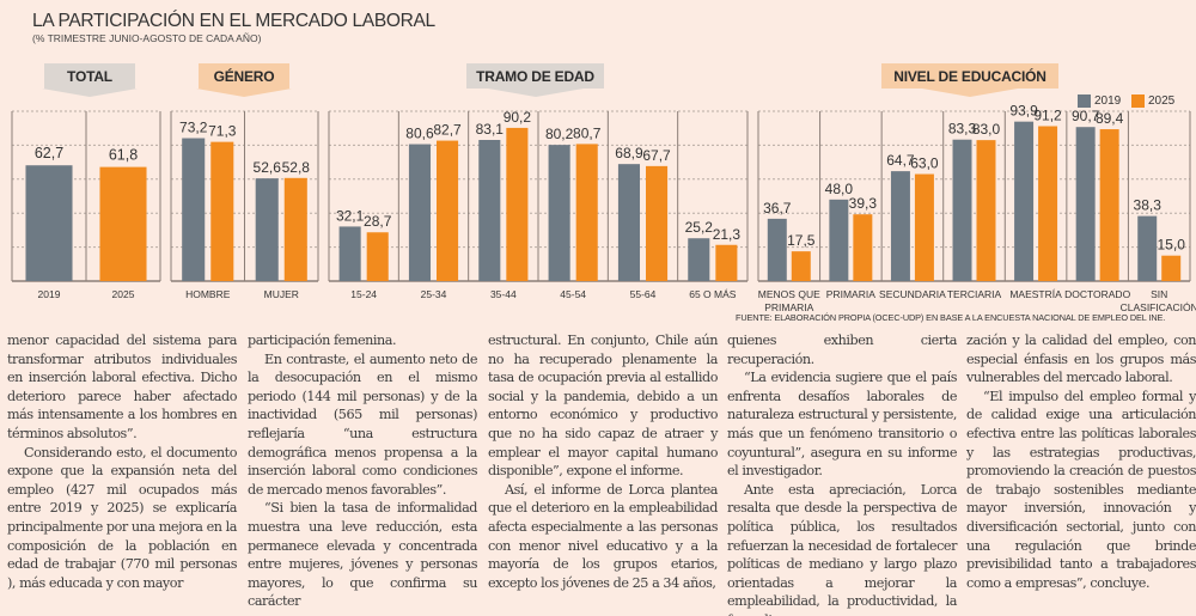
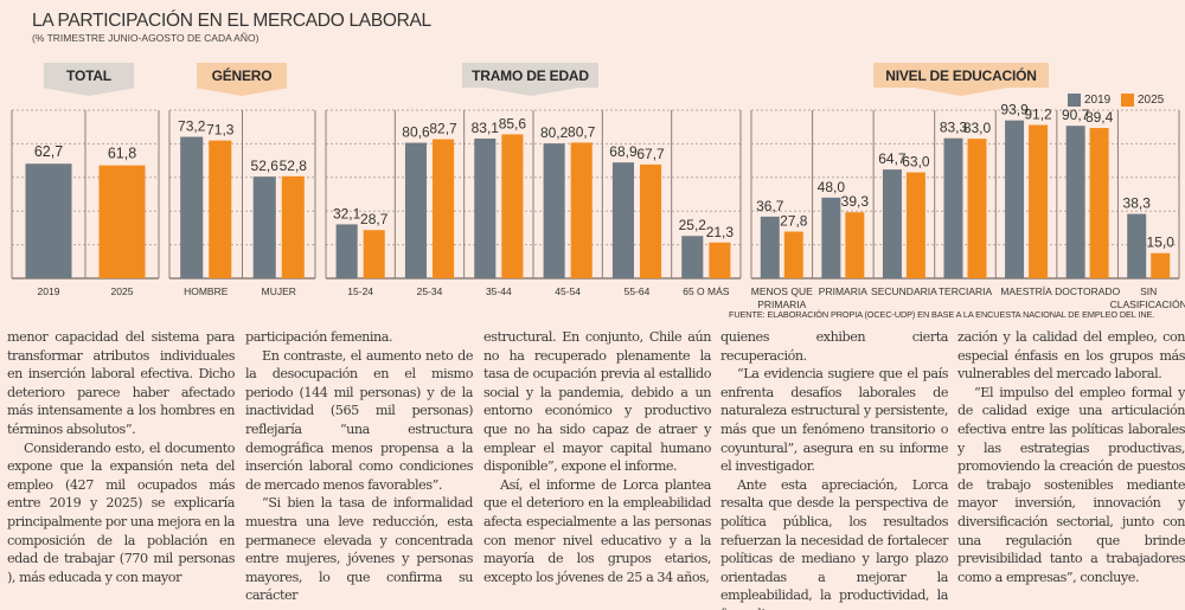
TRAMO DE EDAD/2025/35-44: 90,2 -> 85,6
NIVEL DE EDUCACIÓN/2025/MENOS QUE PRIMARIA: 17,5 -> 27,8
